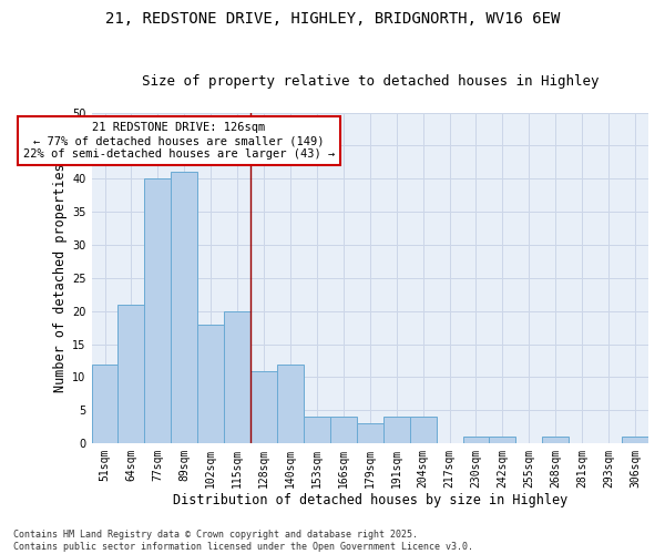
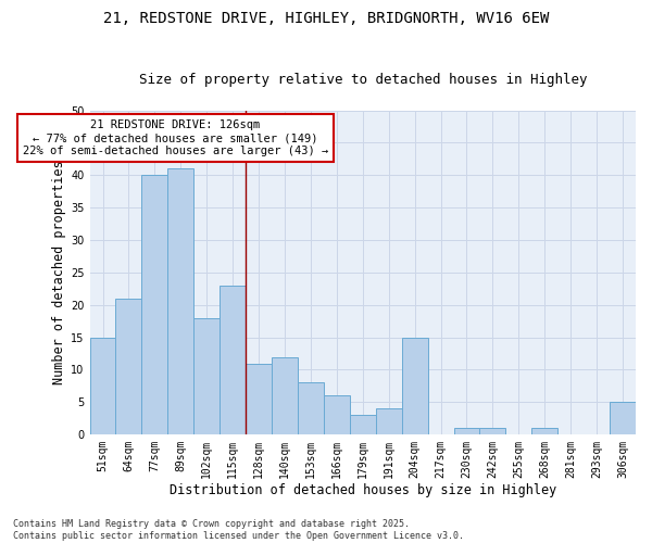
51sqm: 12 -> 15
115sqm: 20 -> 23
153sqm: 4 -> 8
166sqm: 4 -> 6
204sqm: 4 -> 15
306sqm: 1 -> 5
